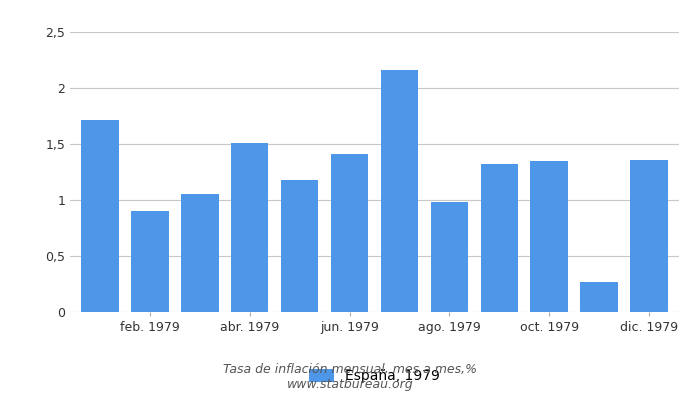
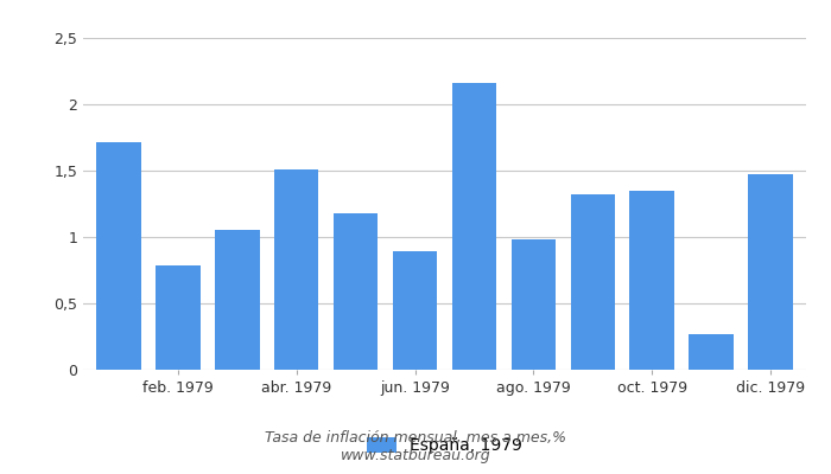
feb. 1979: 0,90 -> 0,79
jun. 1979: 1,41 -> 0,89
dic. 1979: 1,36 -> 1,47
